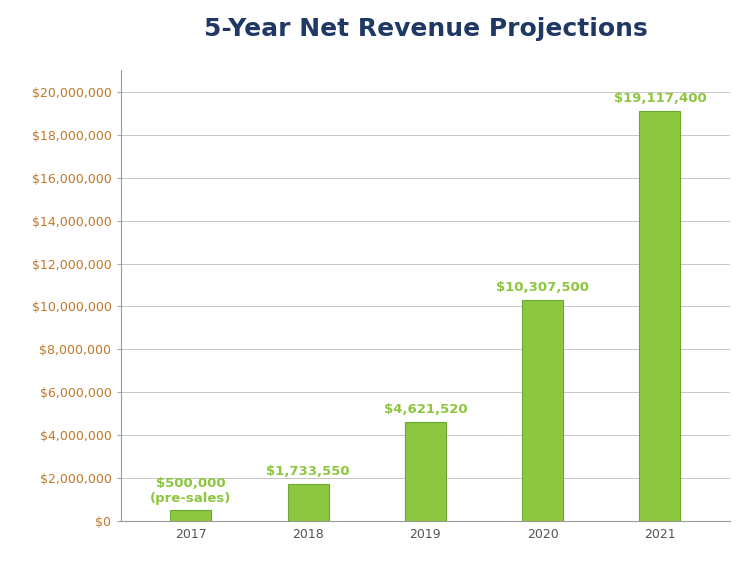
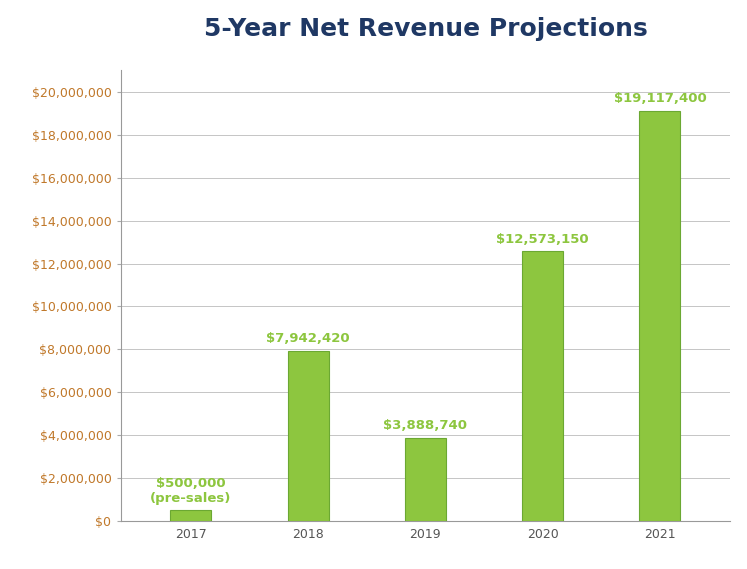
2018: $1,733,550 -> $7,942,420
2019: $4,621,520 -> $3,888,740
2020: $10,307,500 -> $12,573,150
